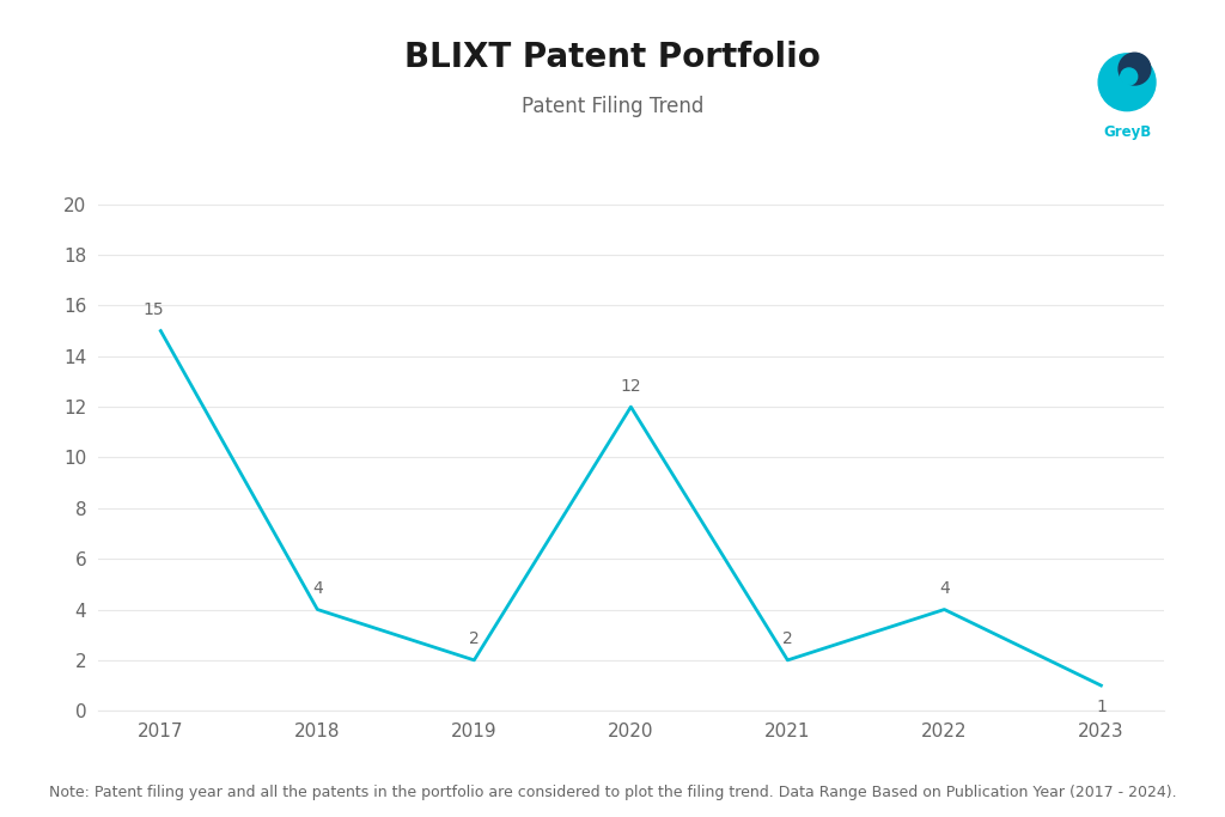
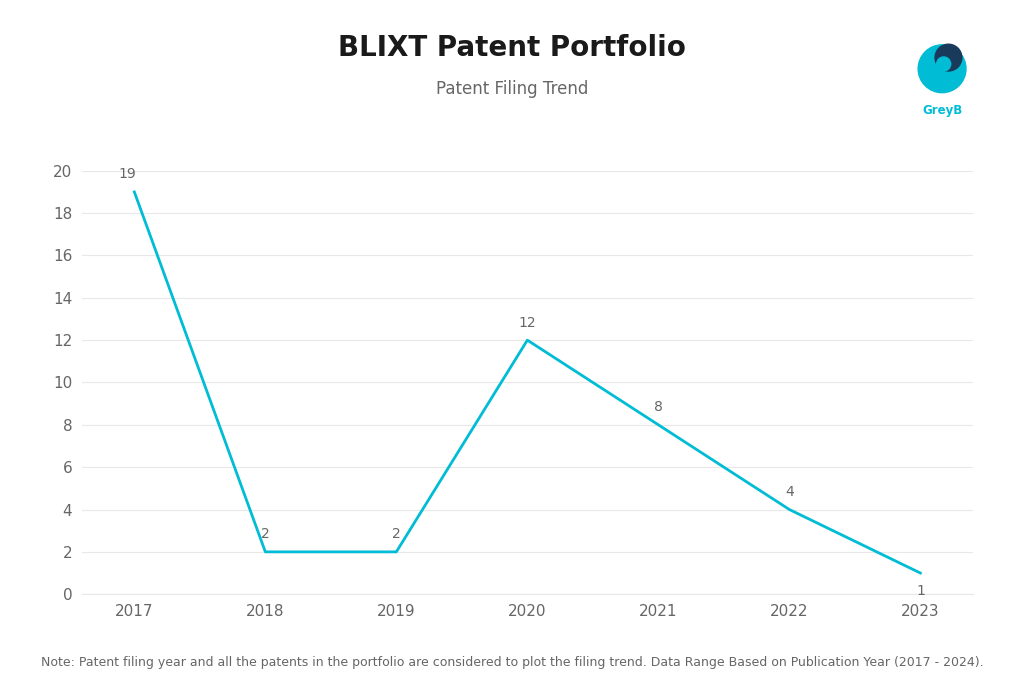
2017: 15 -> 19
2018: 4 -> 2
2021: 2 -> 8
